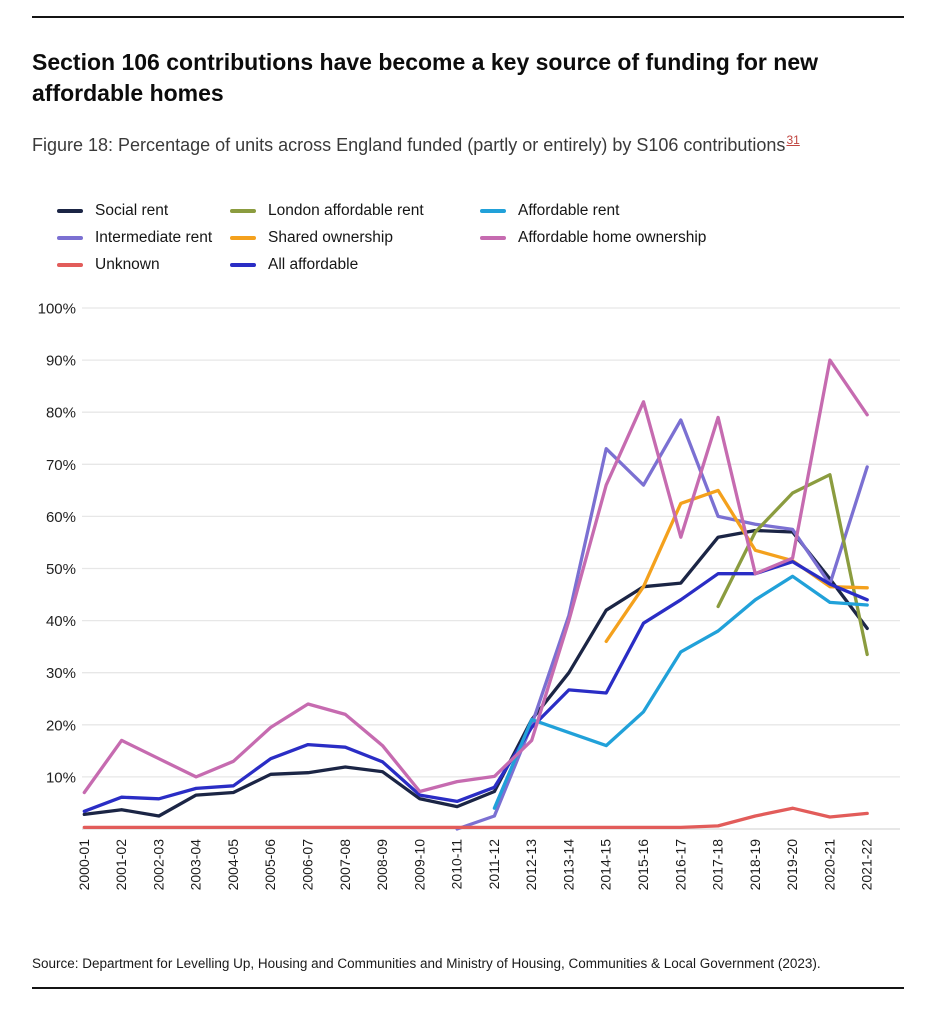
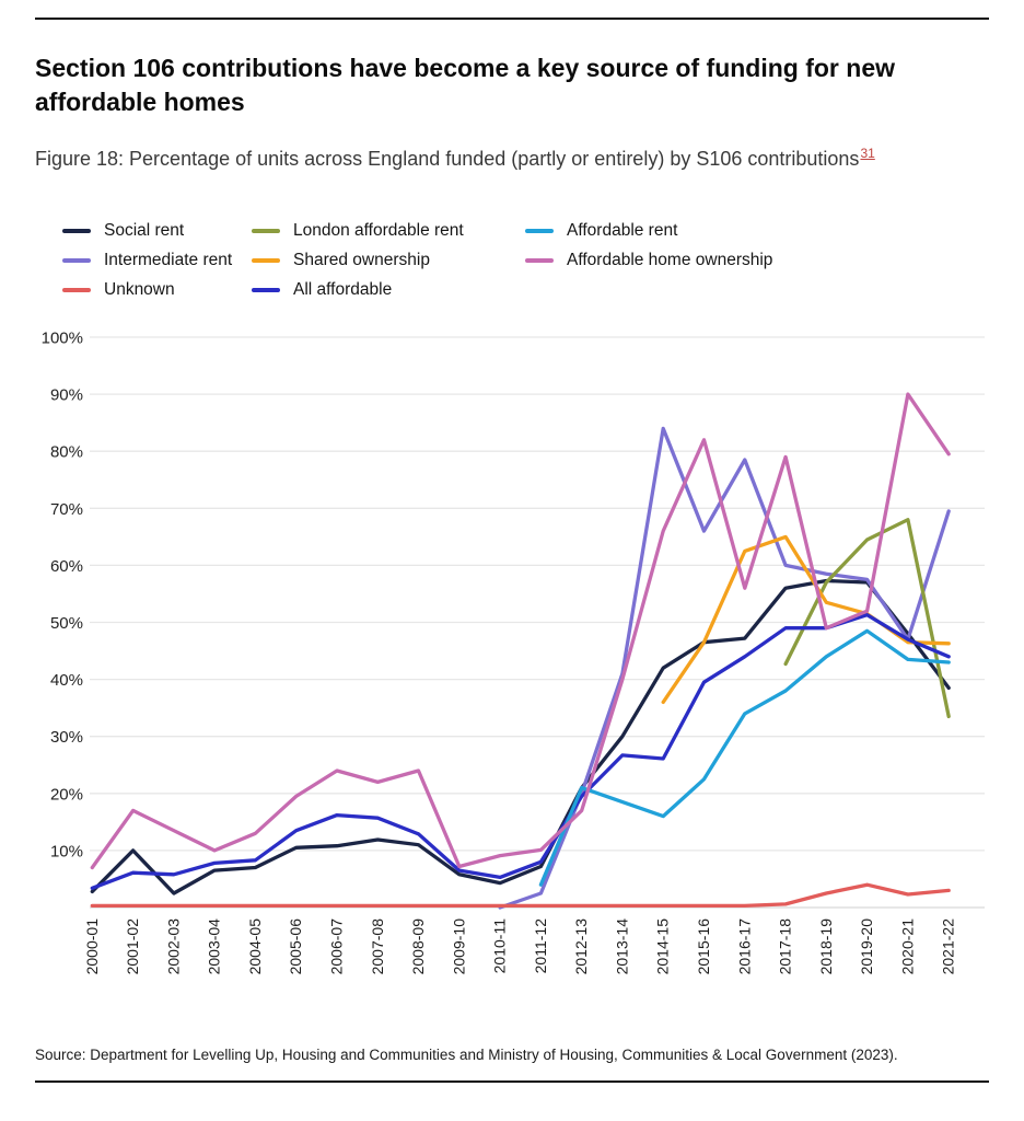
Social rent/2001-02: 4% -> 10%
Affordable home ownership/2008-09: 16% -> 24%
Intermediate rent/2014-15: 73% -> 84%
